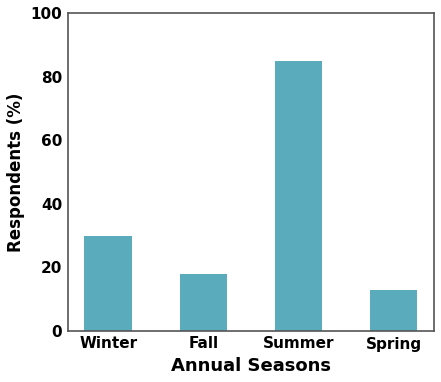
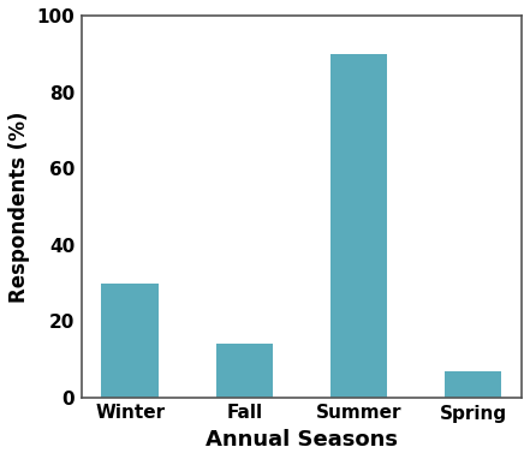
Fall: 18 -> 14
Summer: 85 -> 90
Spring: 13 -> 7
